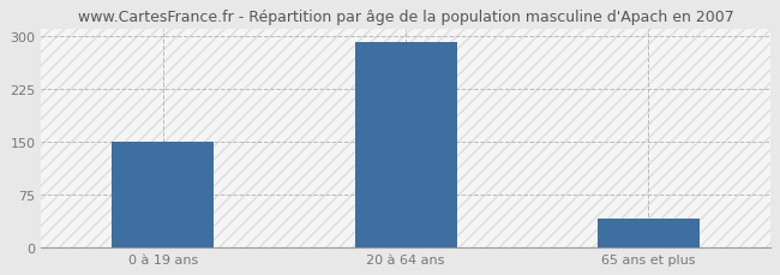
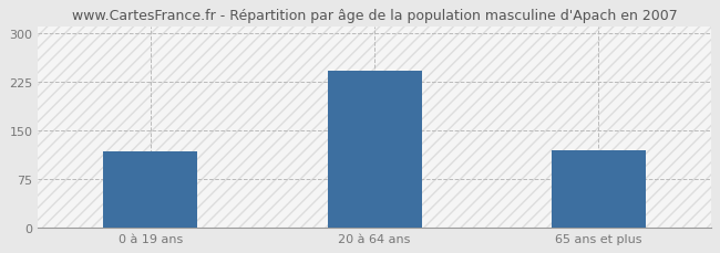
0 à 19 ans: 150 -> 118
20 à 64 ans: 291 -> 242
65 ans et plus: 40 -> 120
